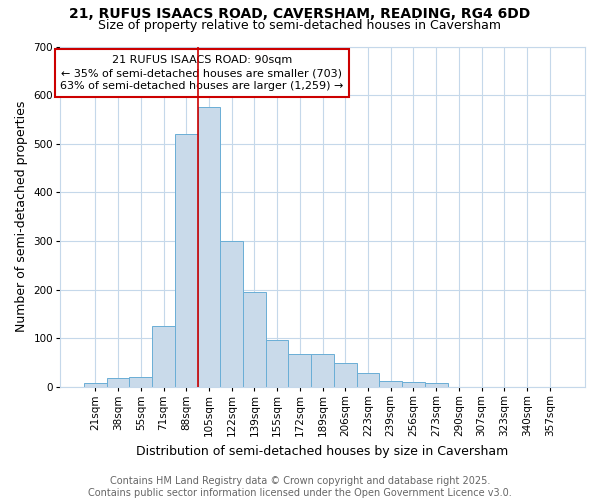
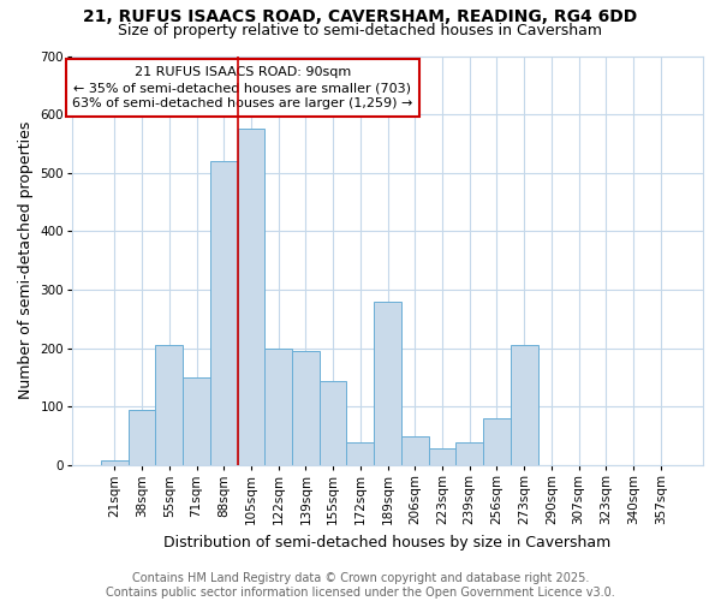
38sqm: 18 -> 95
55sqm: 20 -> 205
71sqm: 125 -> 150
122sqm: 300 -> 200
155sqm: 97 -> 145
172sqm: 67 -> 40
189sqm: 67 -> 280
239sqm: 12 -> 40
256sqm: 10 -> 80
273sqm: 8 -> 205
